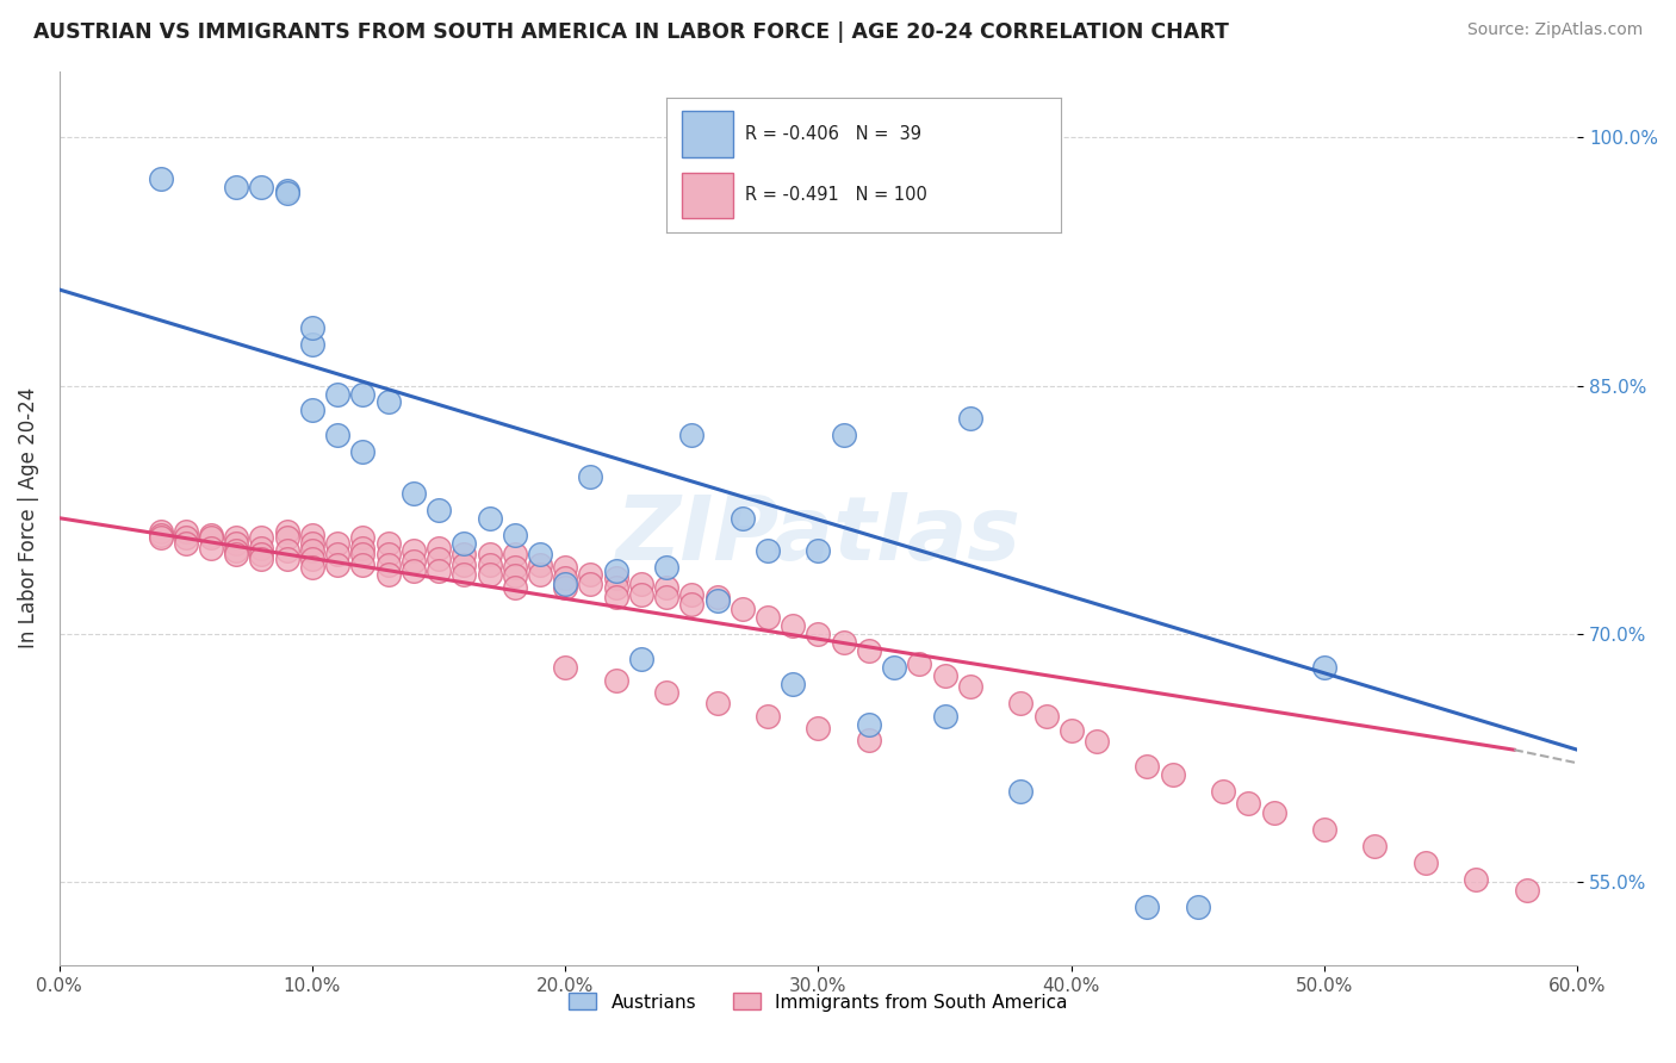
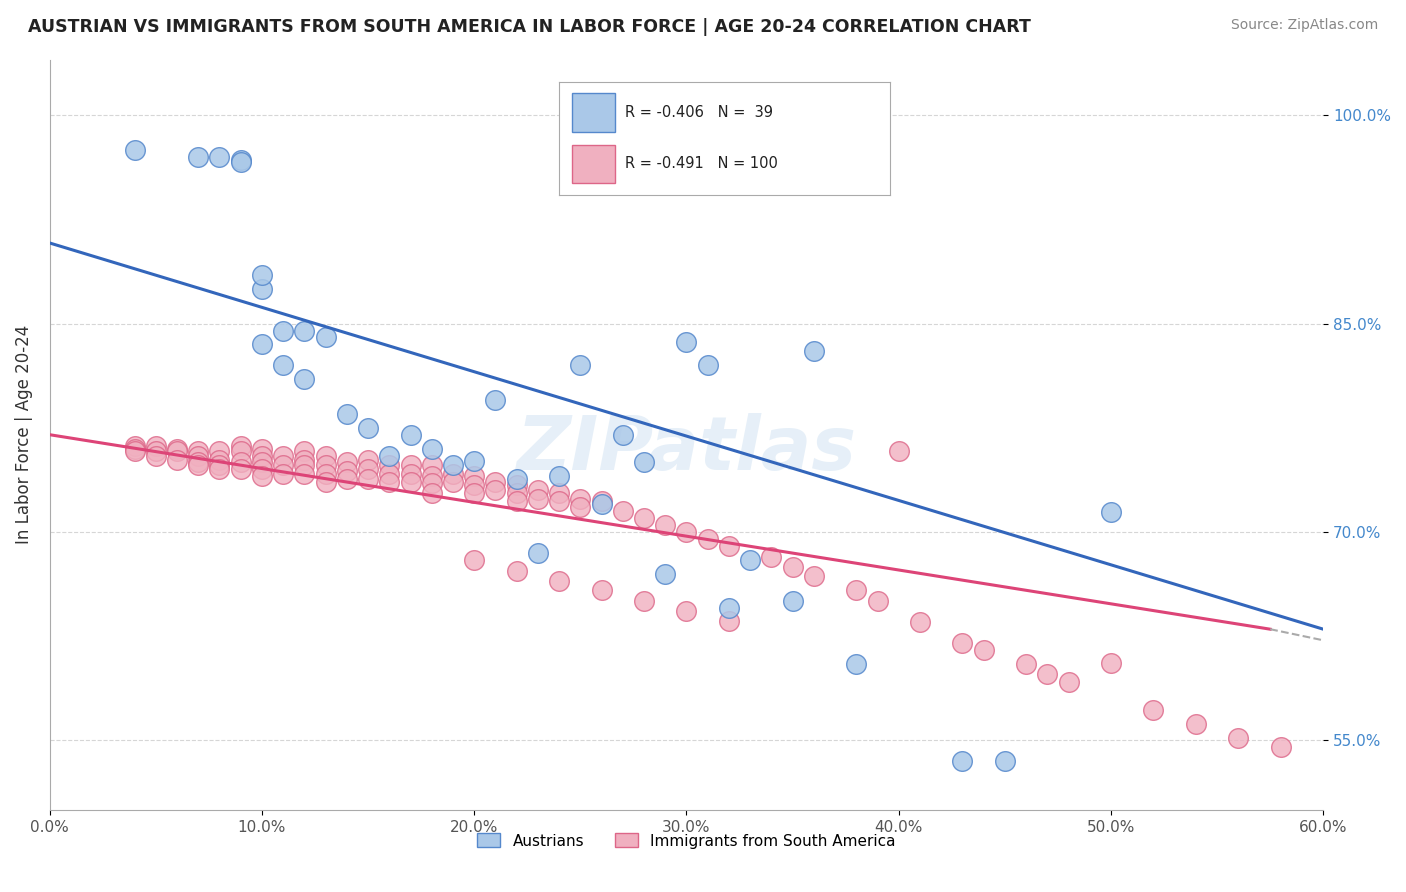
Austrians/20.0%: 73.0% -> 75.1%
Austrians/30.0%: 75.0% -> 83.7%
Immigrants from South America/40.0%: 64.2% -> 75.8%
Austrians/50.0%: 68.0% -> 71.4%
Immigrants from South America/50.0%: 58.2% -> 60.6%
